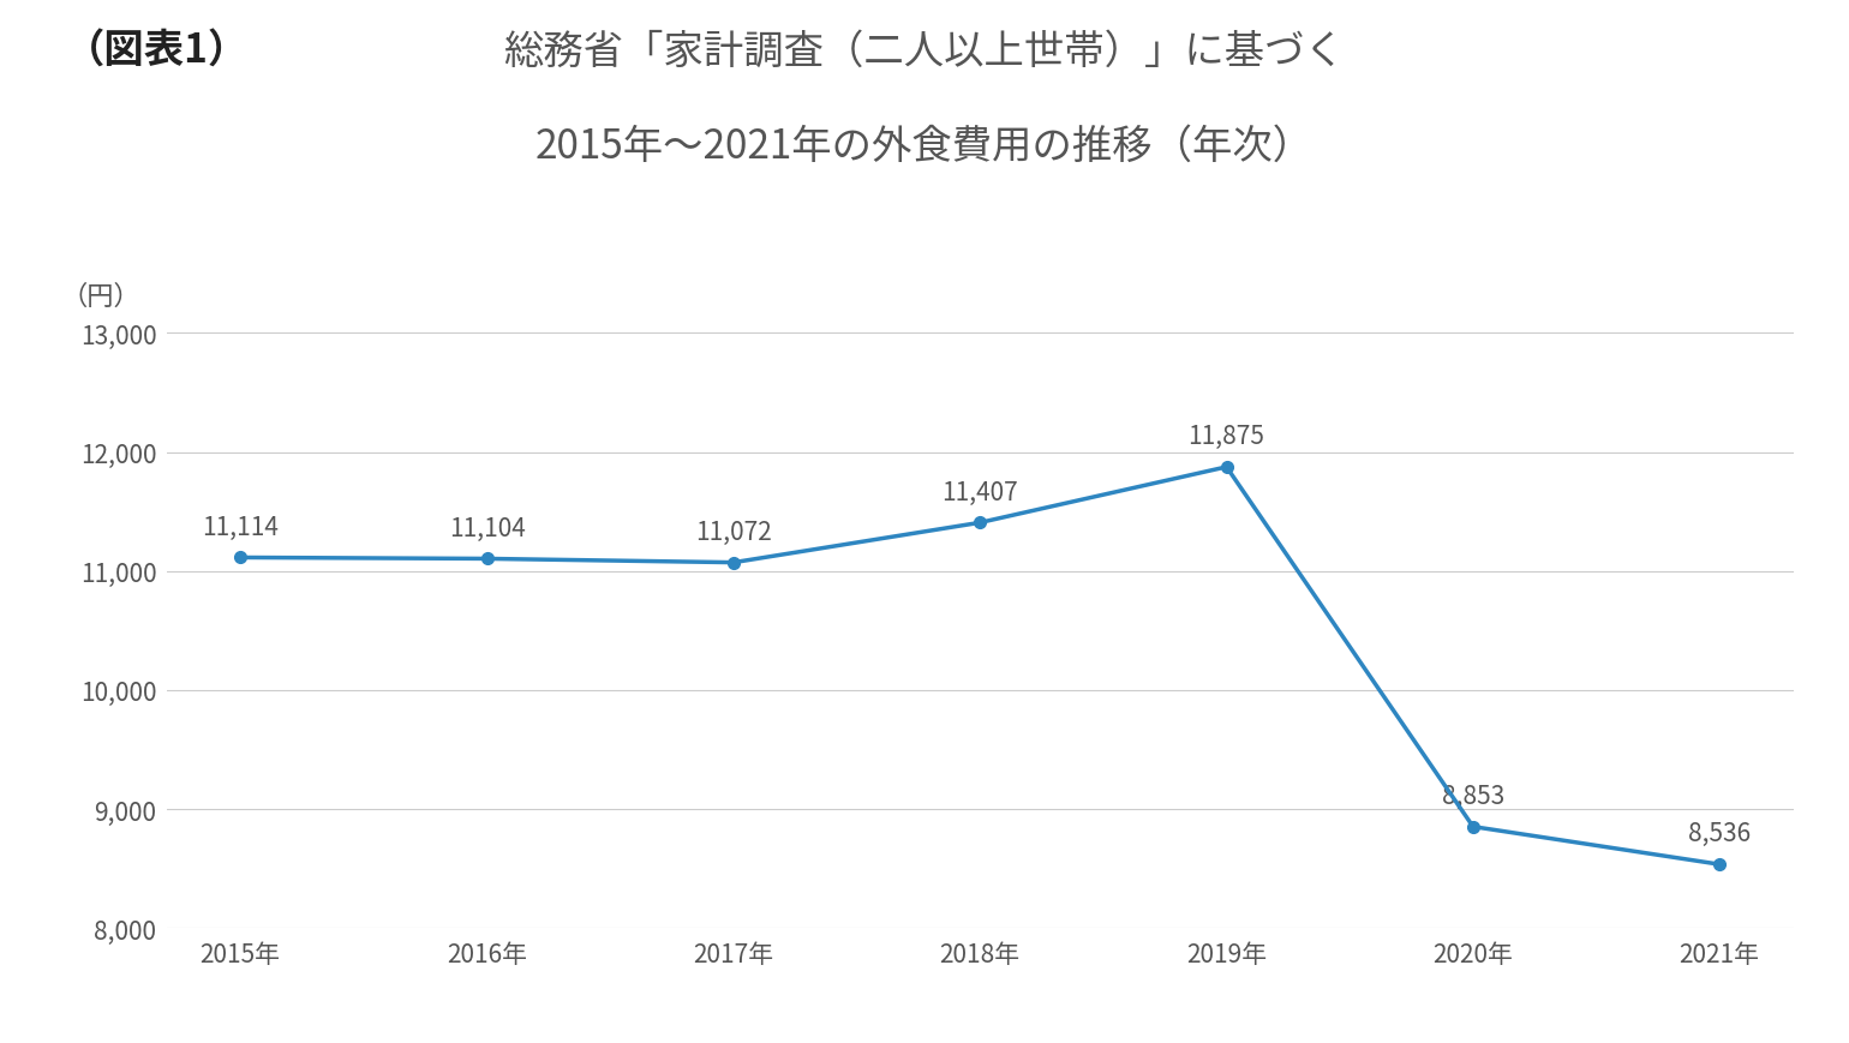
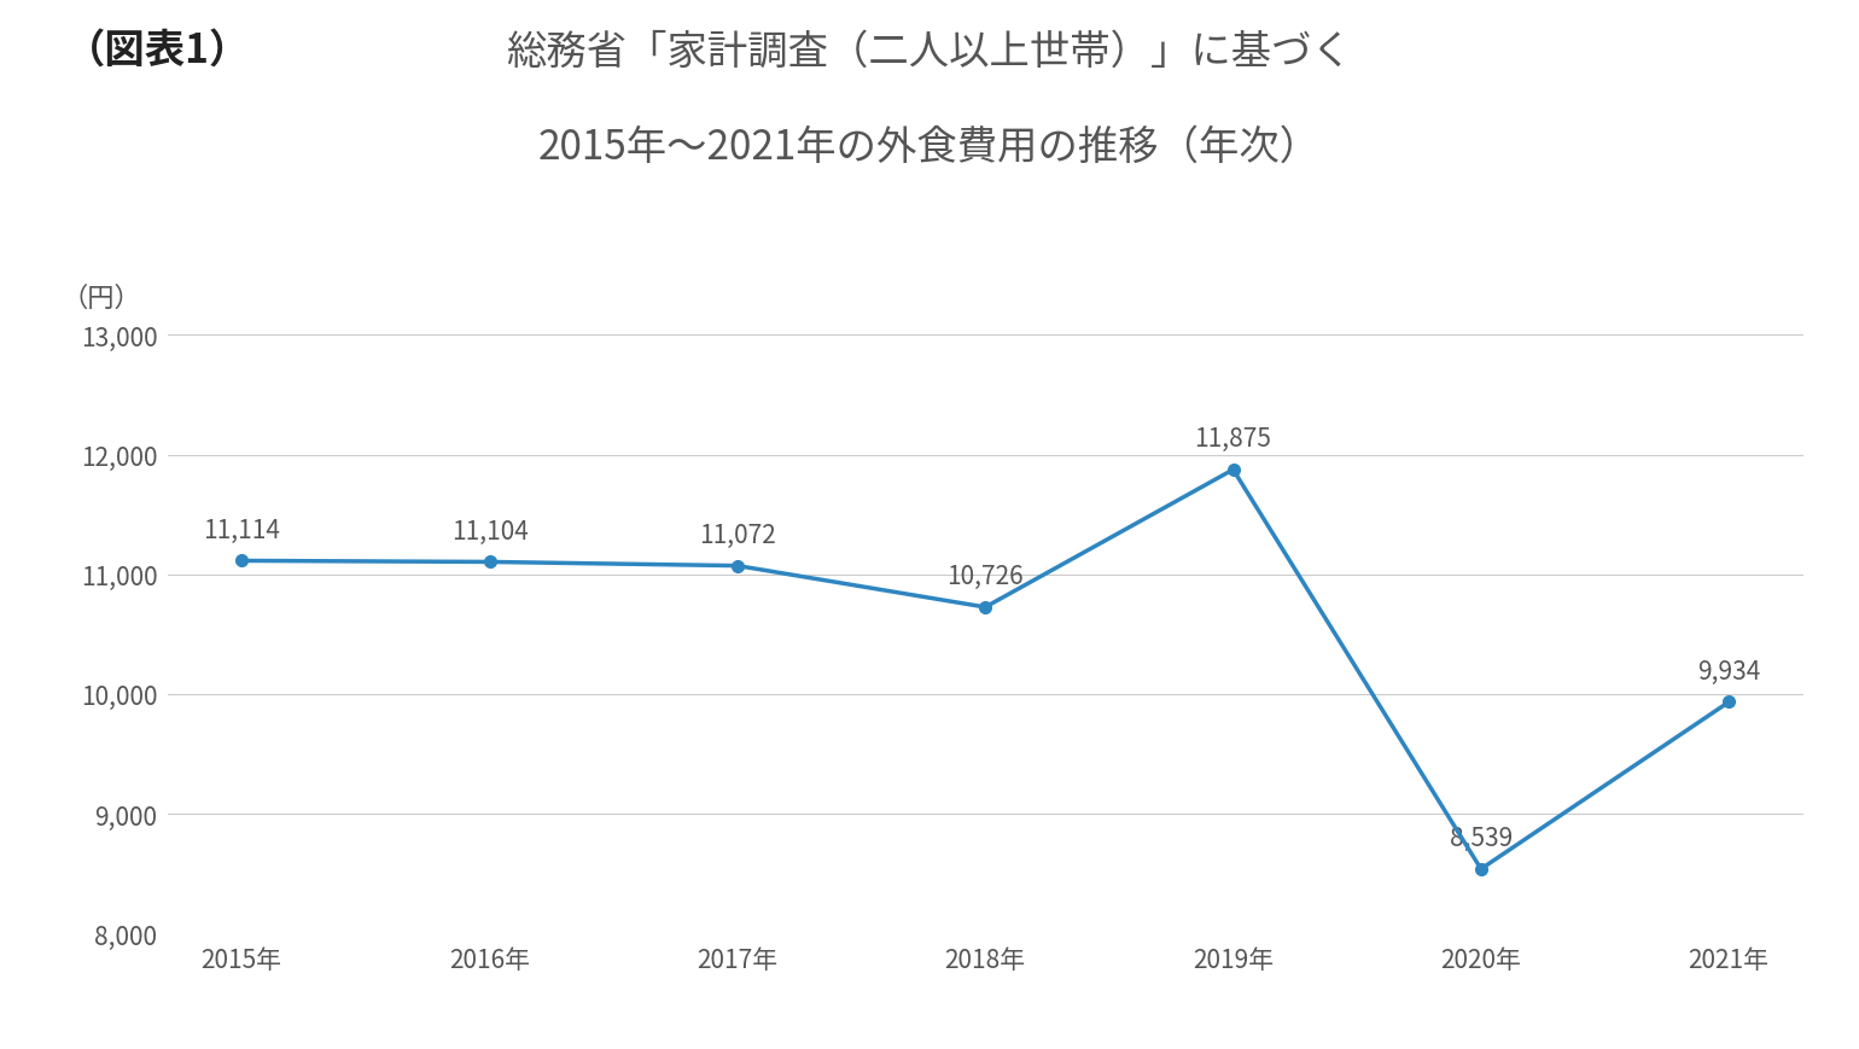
2018年: 11,407 -> 10,726
2020年: 8,853 -> 8,539
2021年: 8,536 -> 9,934
